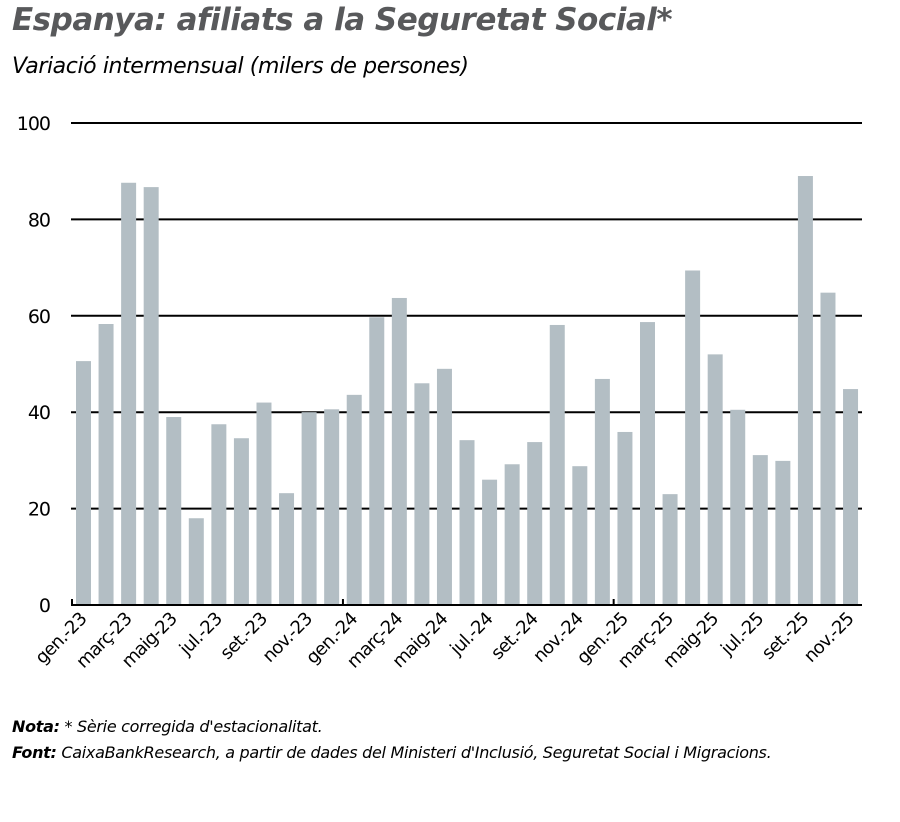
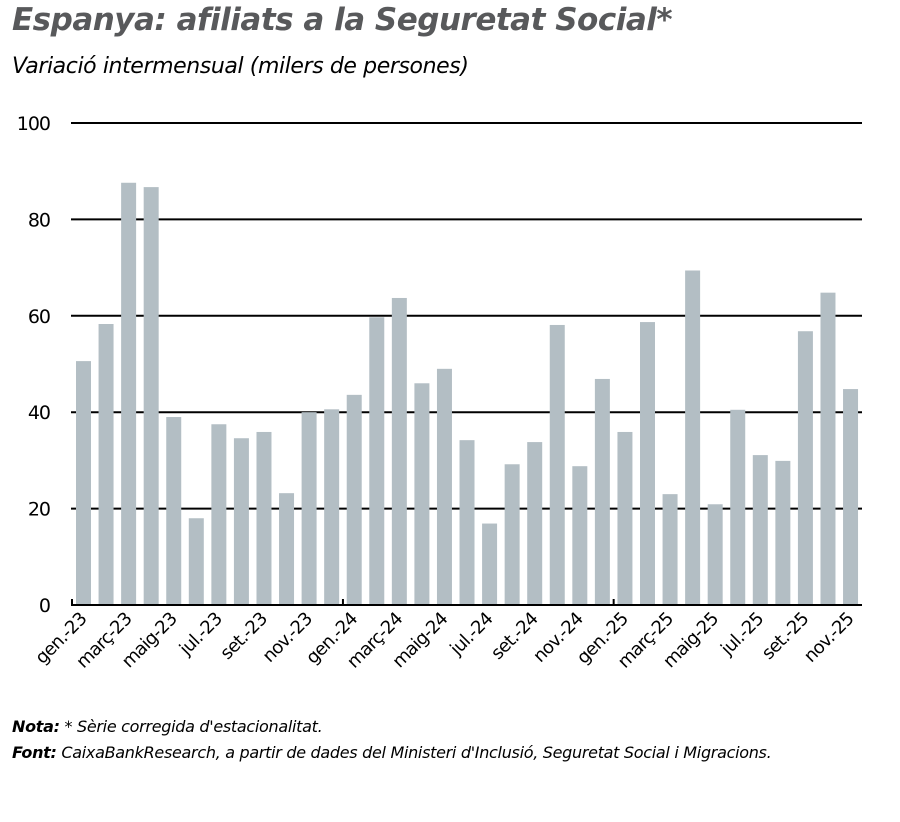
set.-23: 42 -> 36
jul.-24: 26 -> 17
maig-25: 52 -> 21
set.-25: 89 -> 57
